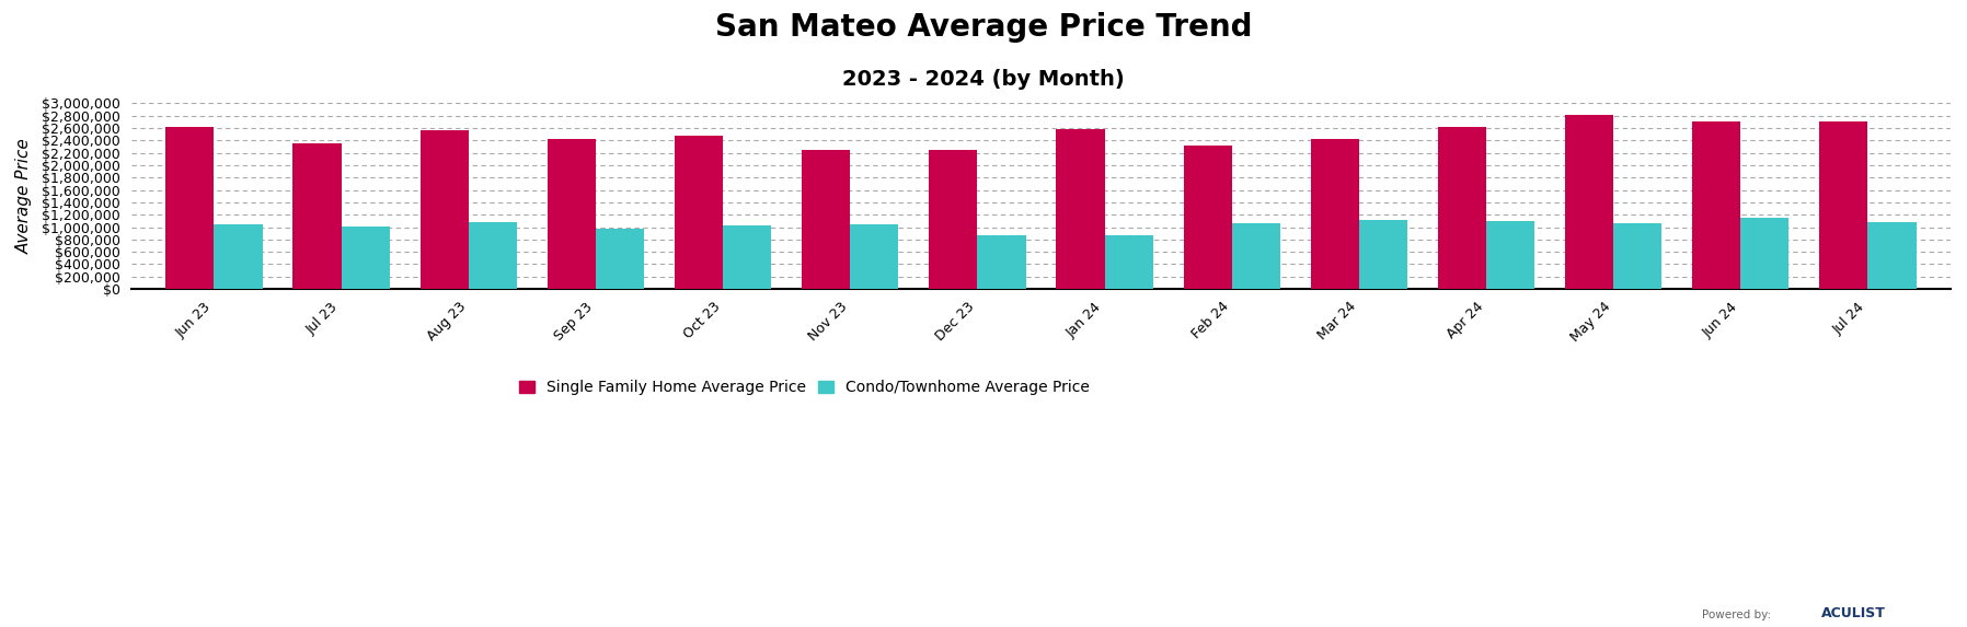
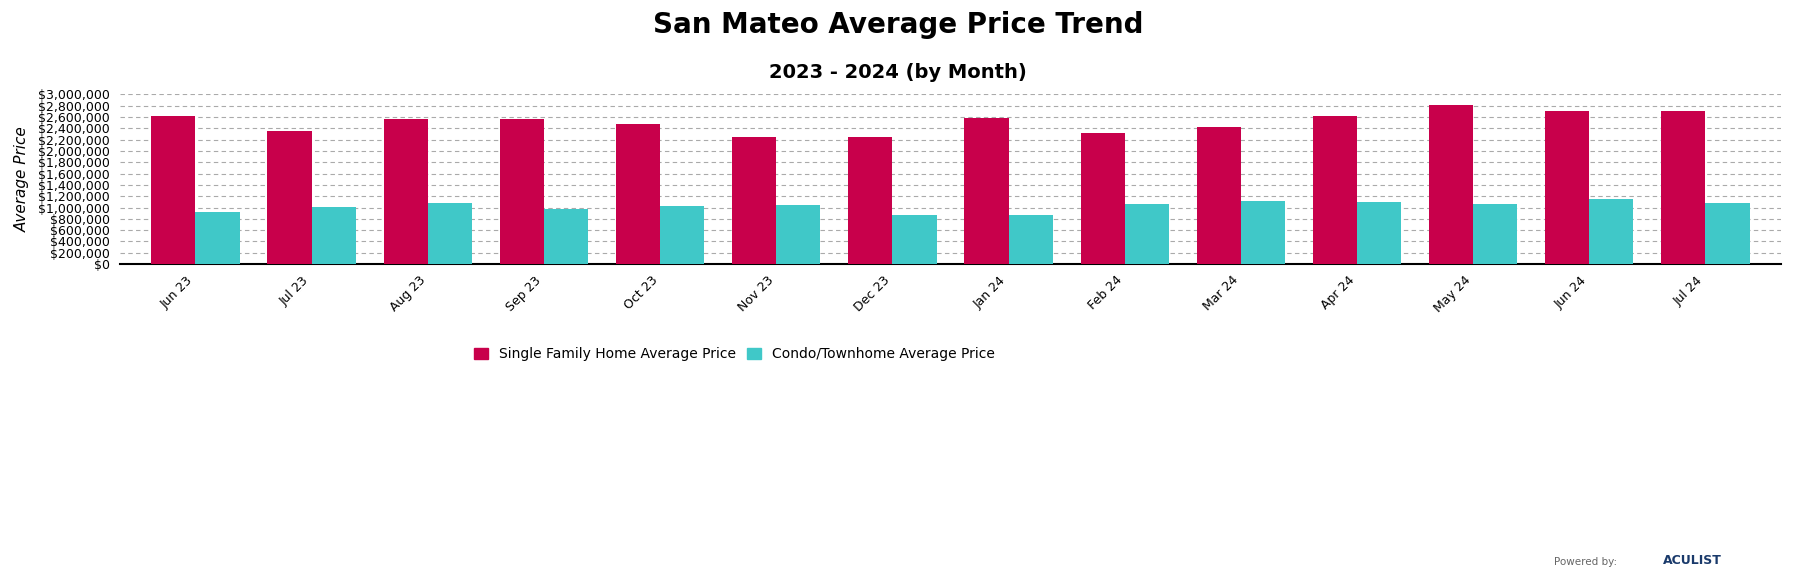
Condo/Townhome Average Price/Jun 23: $1,050,000 -> $920,000
Single Family Home Average Price/Sep 23: $2,420,000 -> $2,560,000
